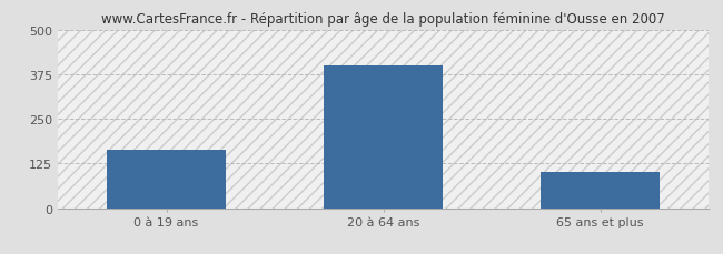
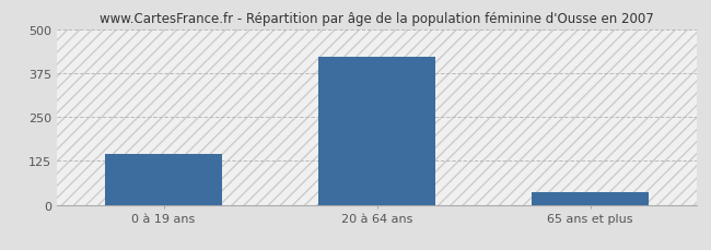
0 à 19 ans: 162 -> 145
20 à 64 ans: 400 -> 420
65 ans et plus: 100 -> 35
